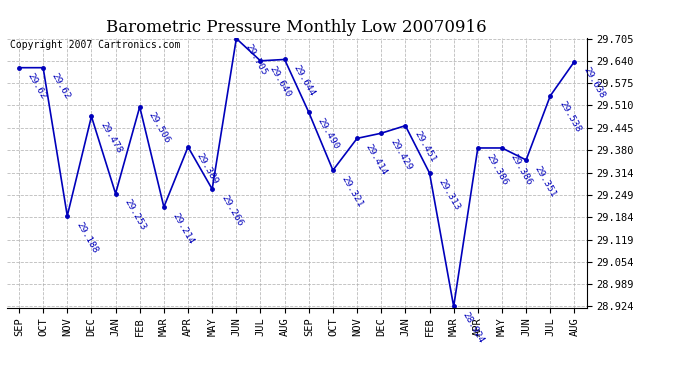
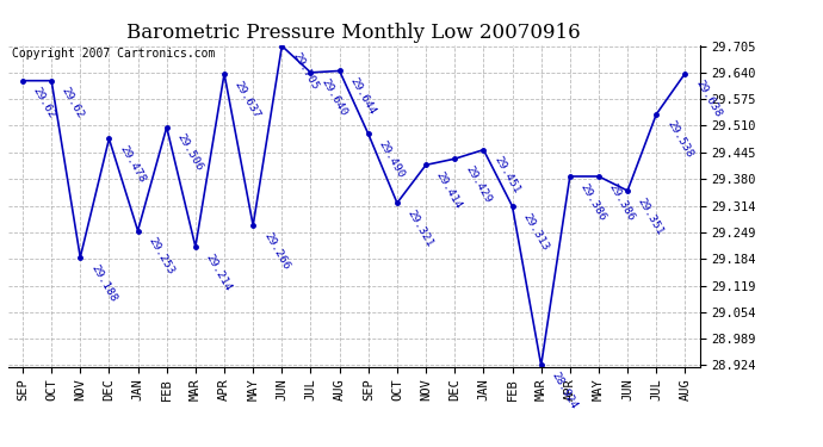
APR: 29.389 -> 29.637
